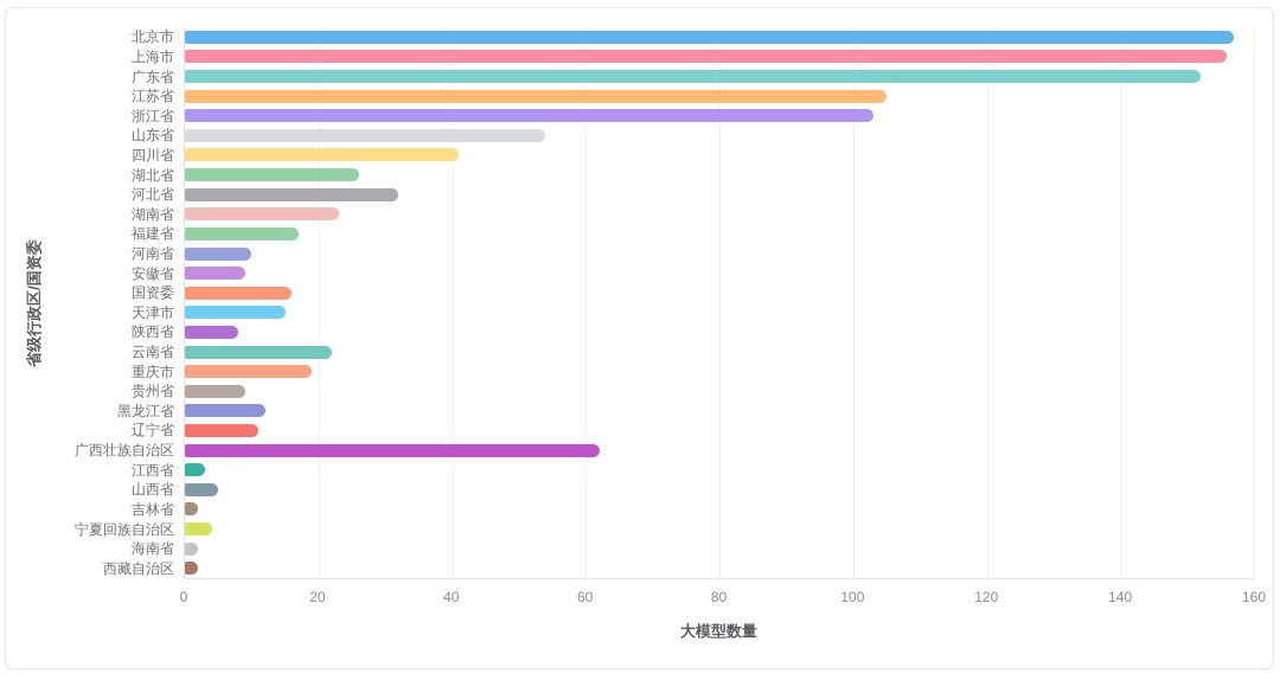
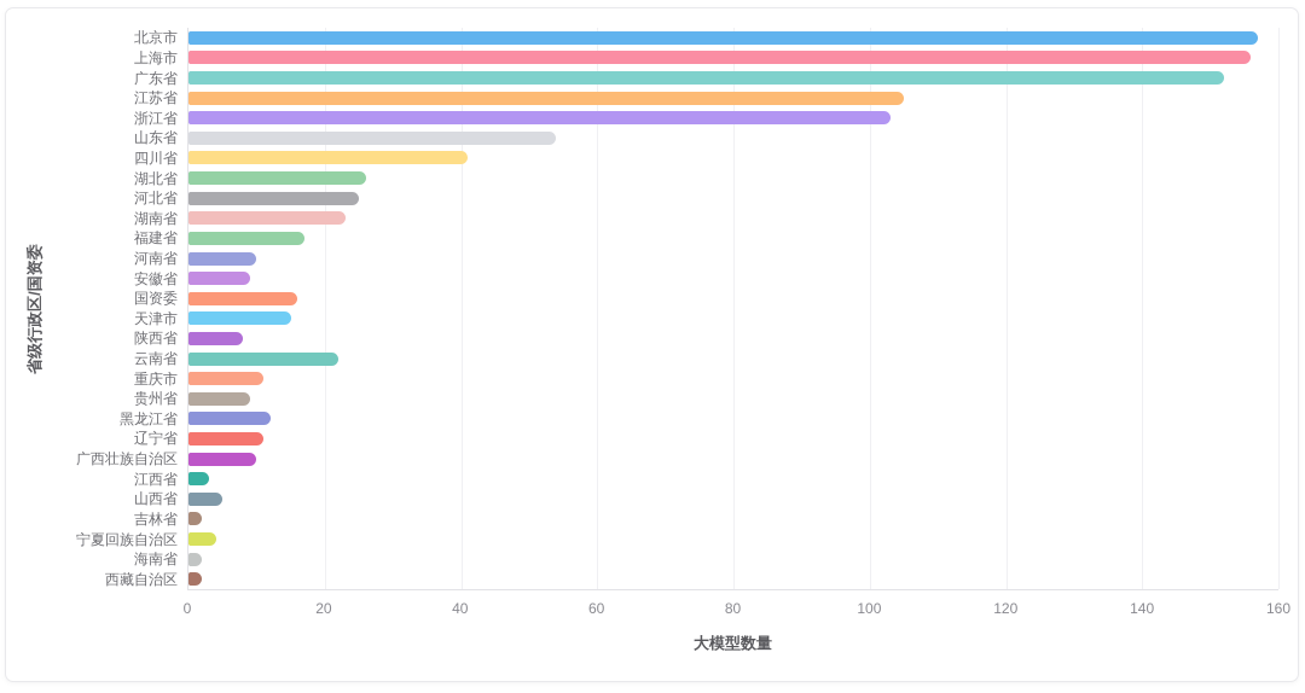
河北省: 32 -> 25
重庆市: 19 -> 11
广西壮族自治区: 62 -> 10
